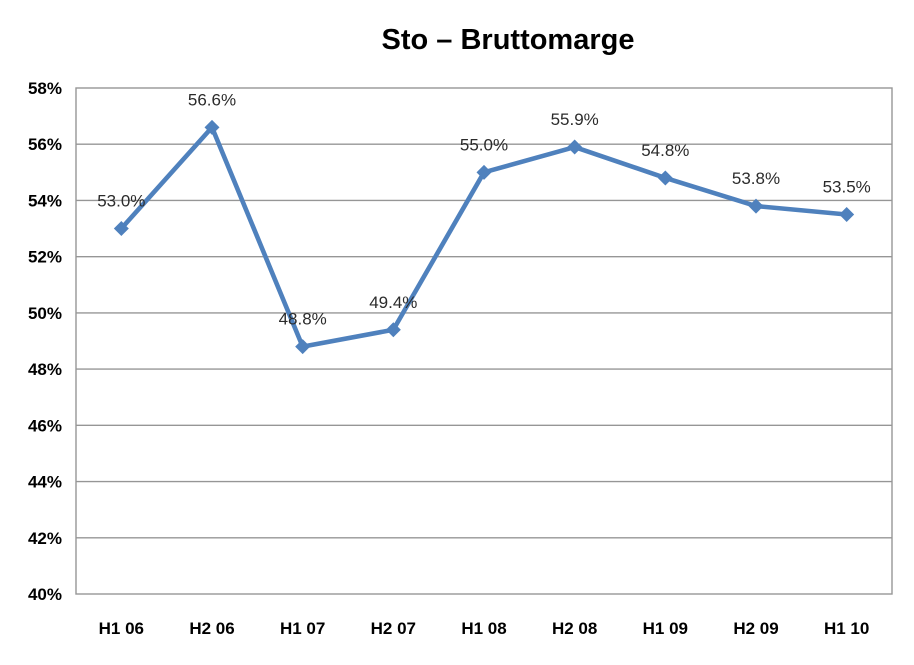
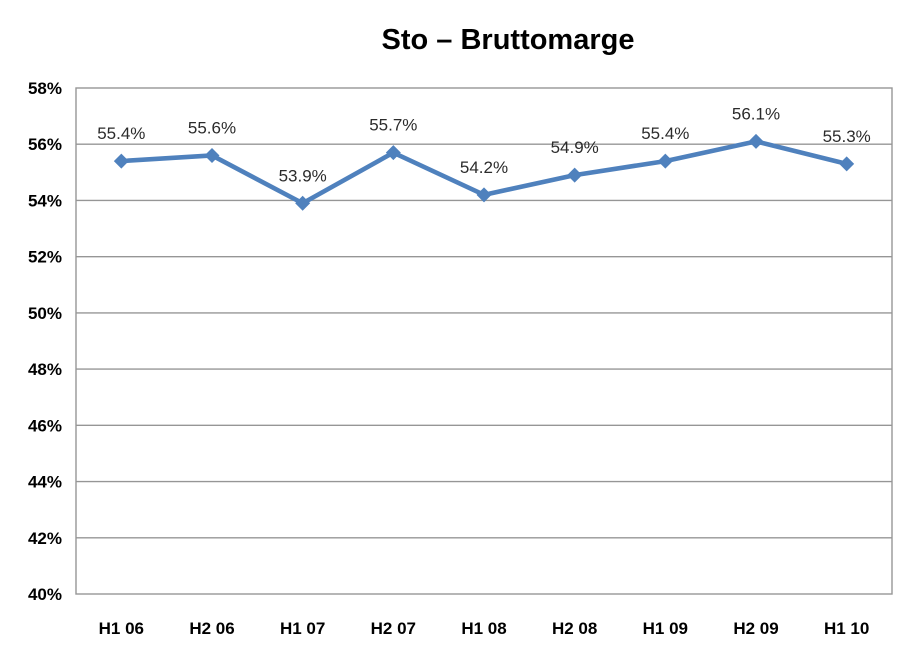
H1 06: 53.0% -> 55.4%
H2 06: 56.6% -> 55.6%
H1 07: 48.8% -> 53.9%
H2 07: 49.4% -> 55.7%
H1 08: 55.0% -> 54.2%
H2 08: 55.9% -> 54.9%
H1 09: 54.8% -> 55.4%
H2 09: 53.8% -> 56.1%
H1 10: 53.5% -> 55.3%
